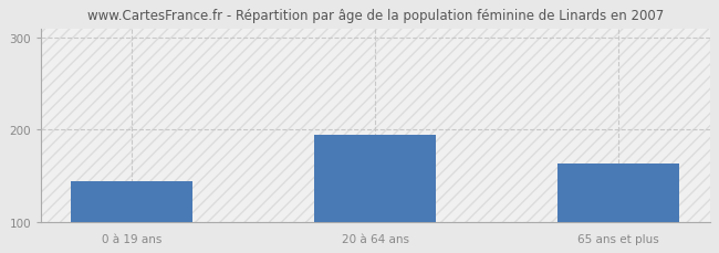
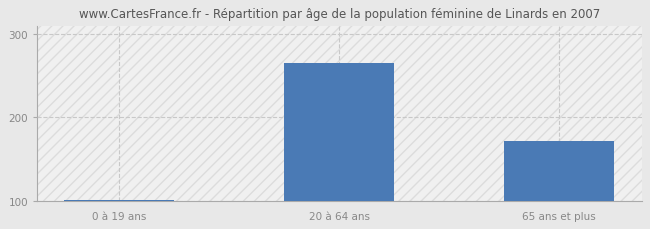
0 à 19 ans: 144 -> 101
20 à 64 ans: 194 -> 265
65 ans et plus: 164 -> 172
